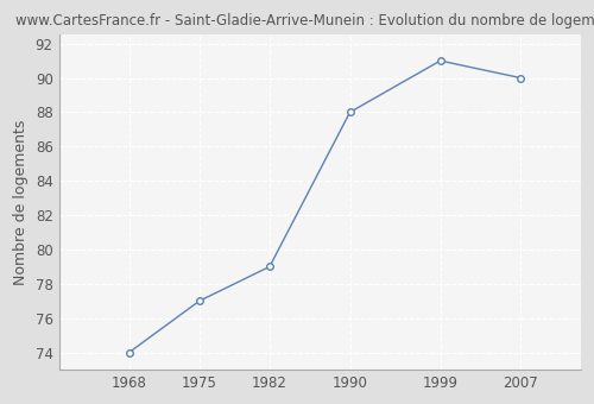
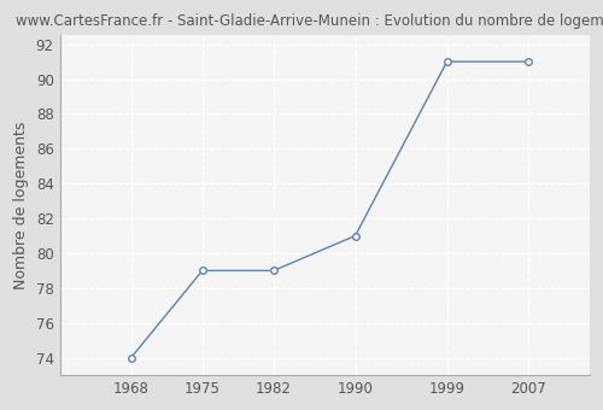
1975: 77 -> 79
1990: 88 -> 81
2007: 90 -> 91
